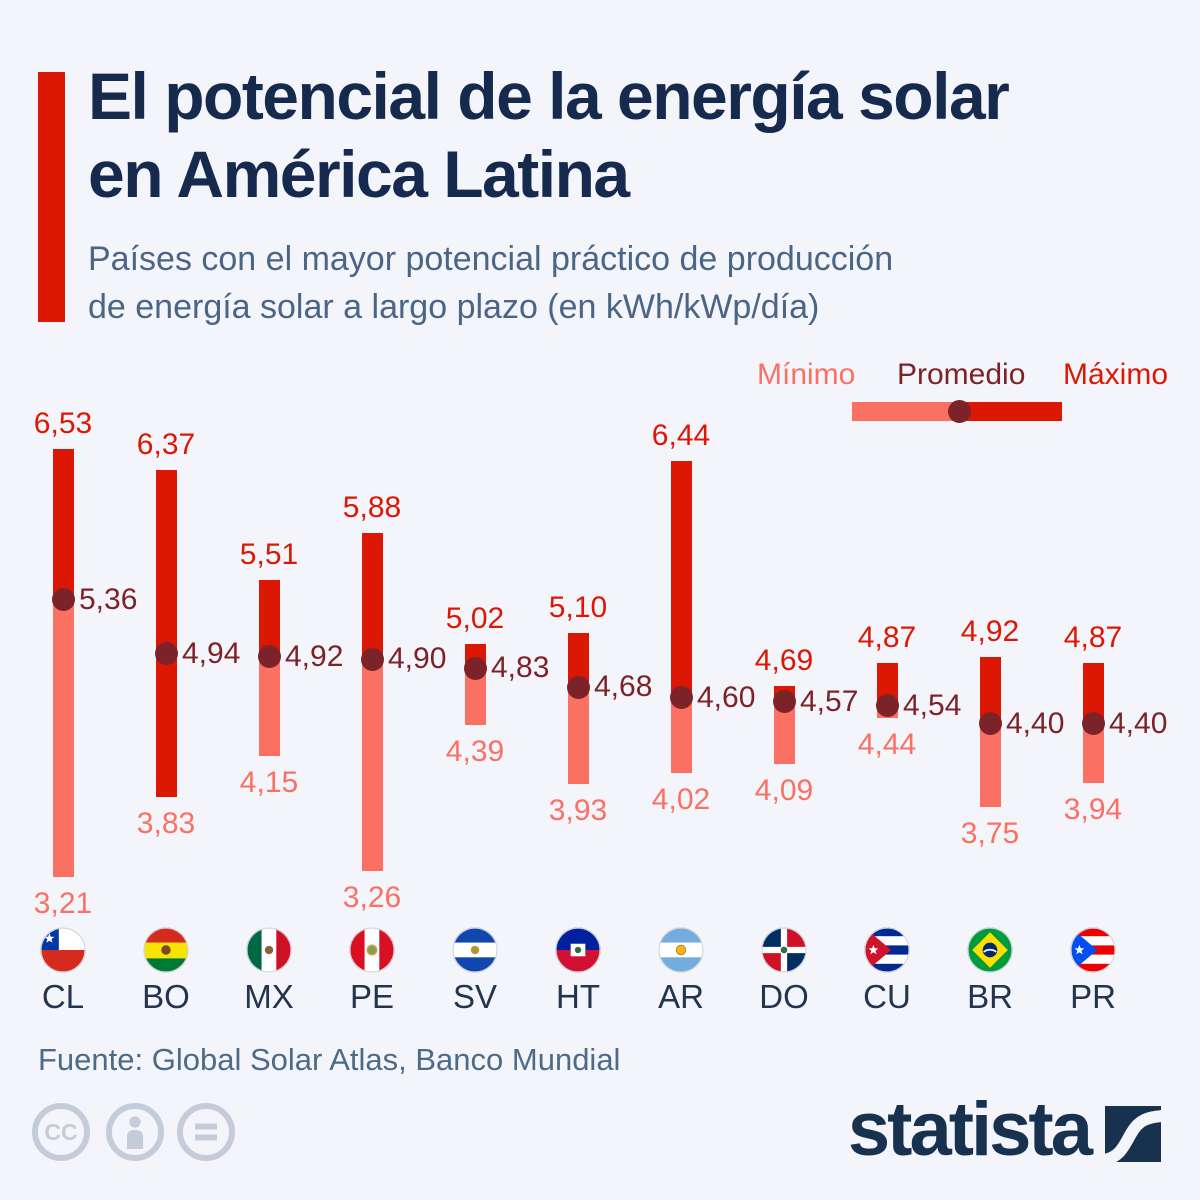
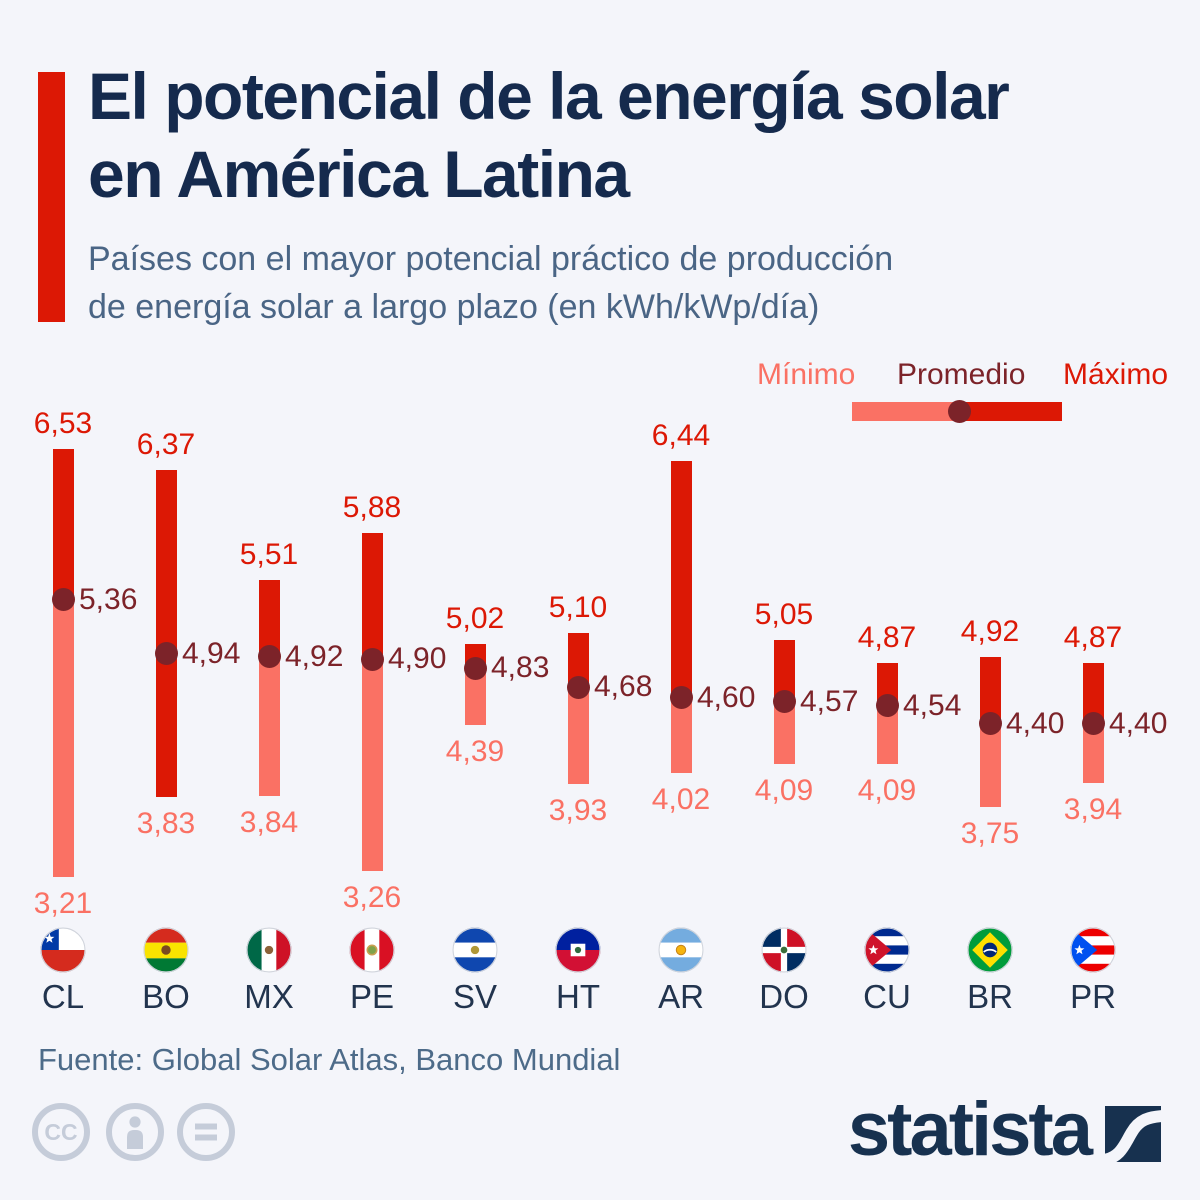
Mínimo/MX: 4,15 -> 3,84
Máximo/DO: 4,69 -> 5,05
Mínimo/CU: 4,44 -> 4,09
